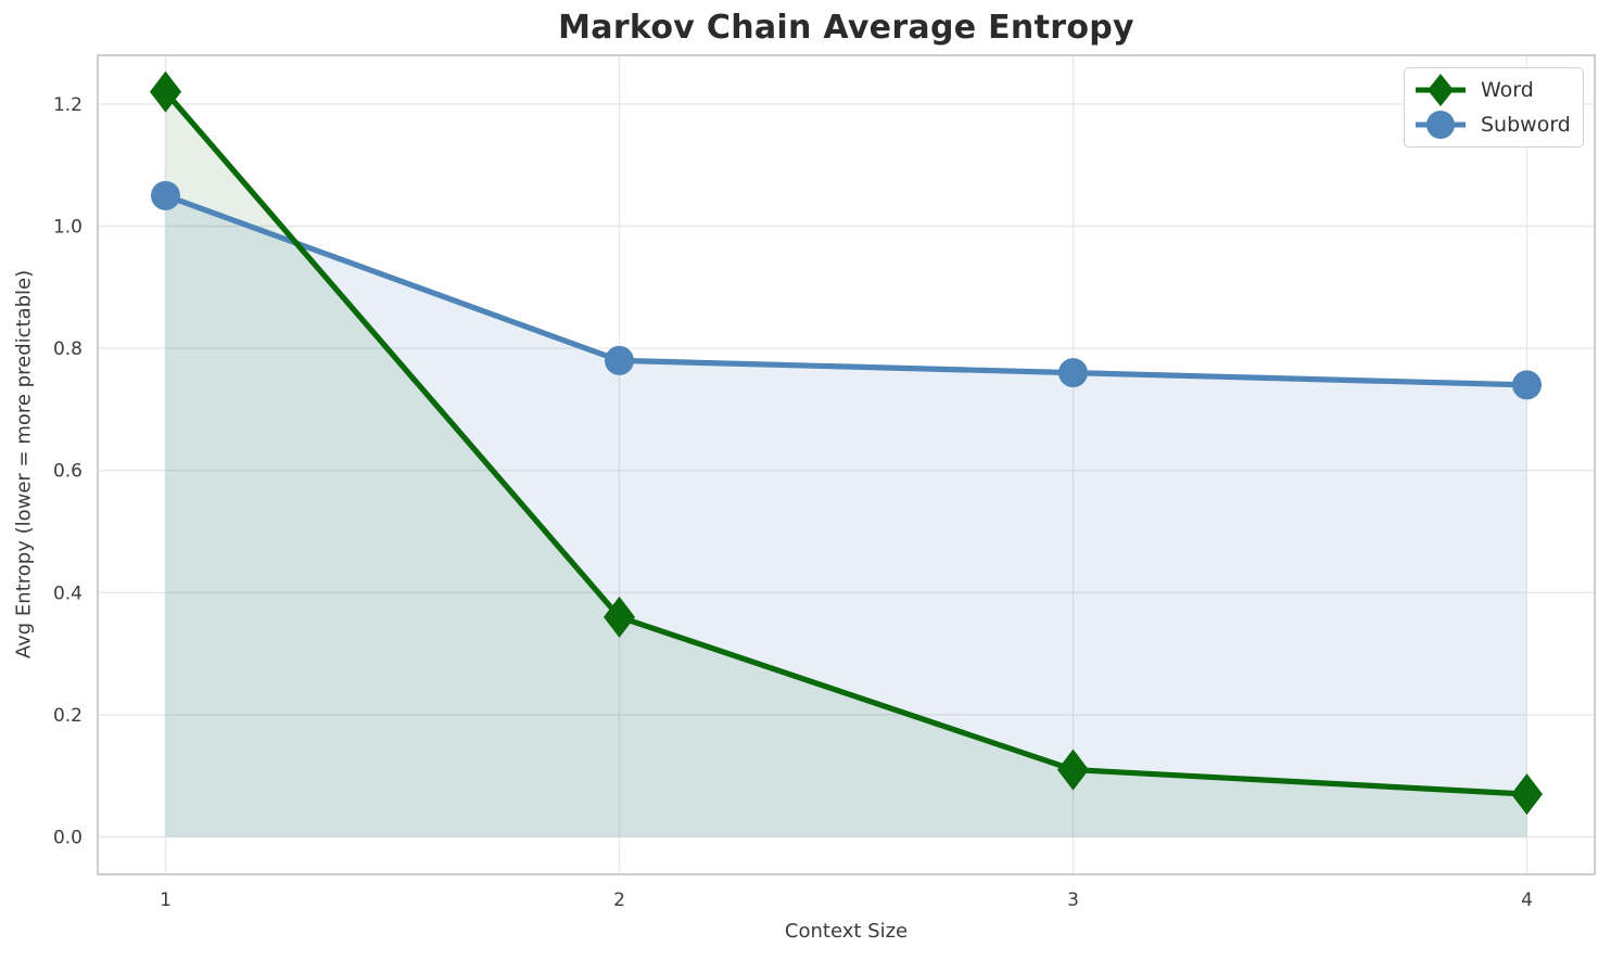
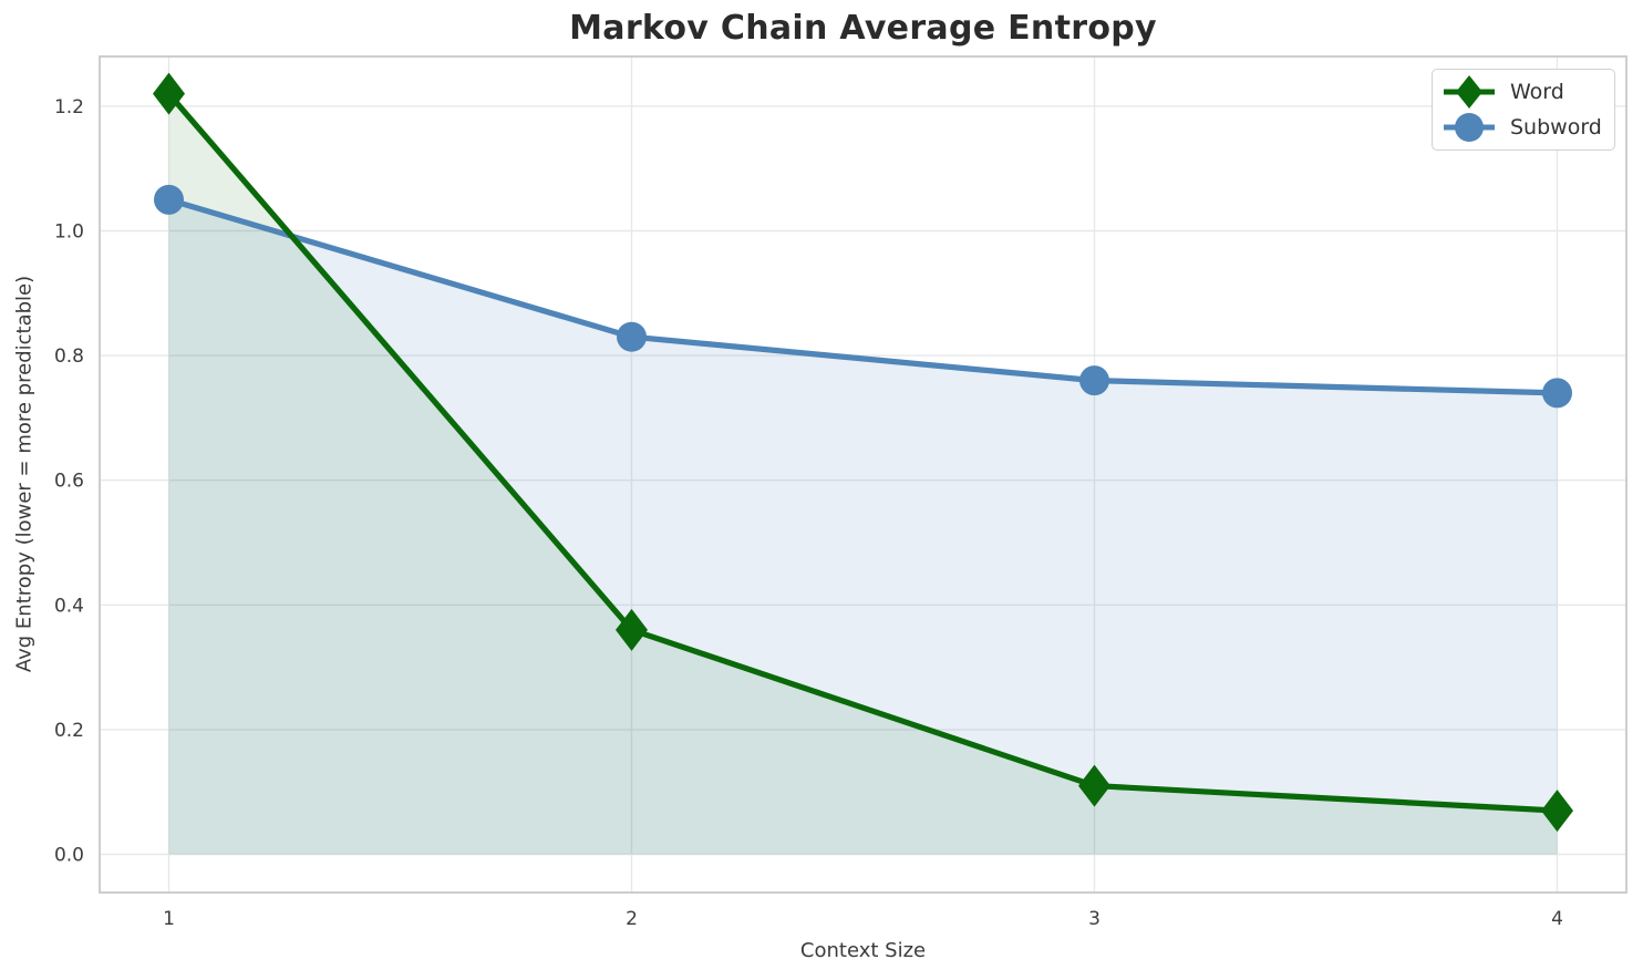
Subword/2: 0.78 -> 0.83
